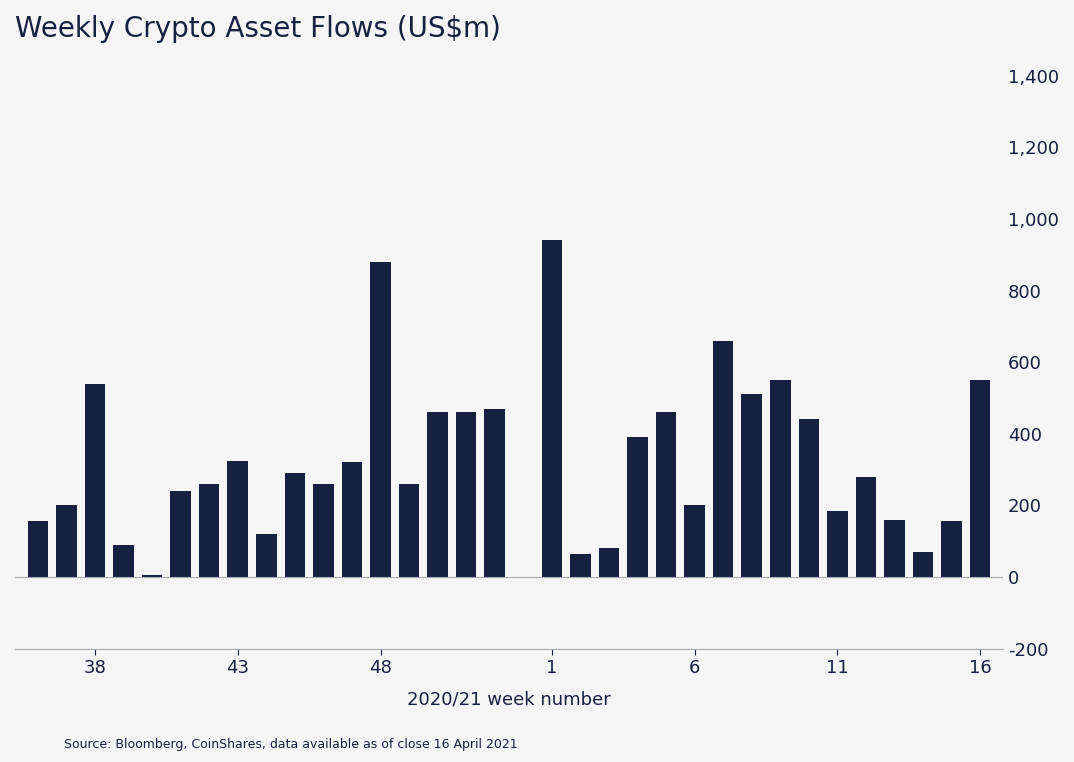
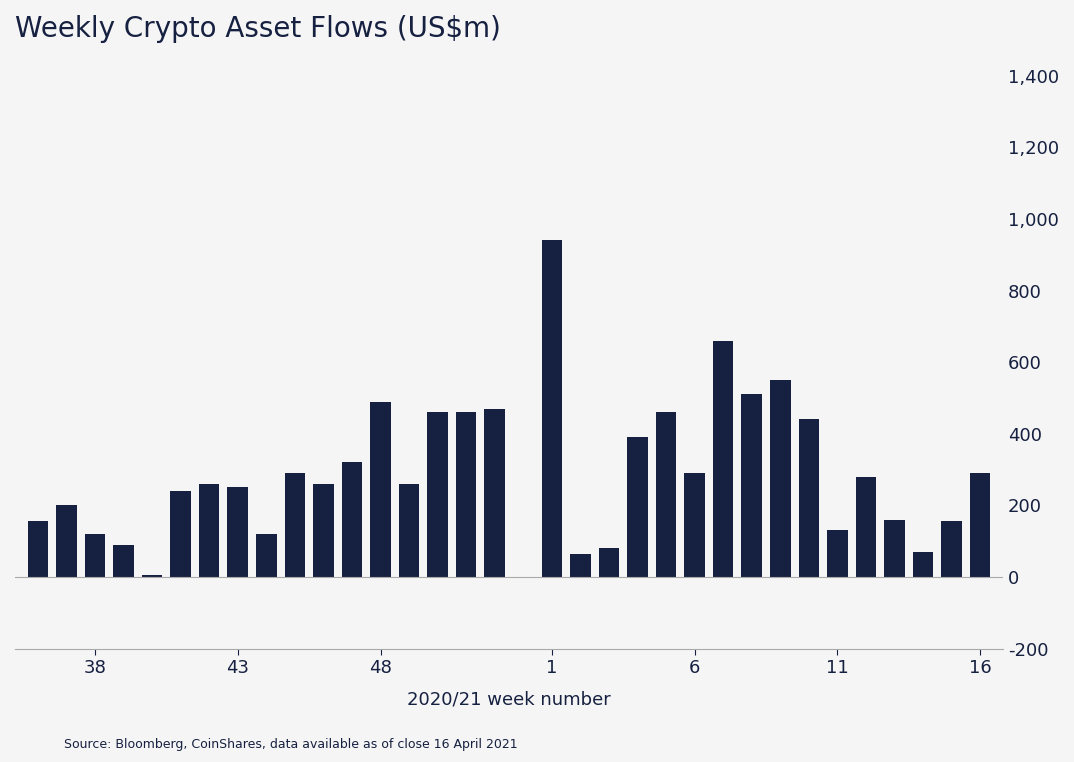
38: 540 -> 120
43: 325 -> 250
48: 880 -> 490
6: 200 -> 290
11: 185 -> 130
16: 550 -> 290
